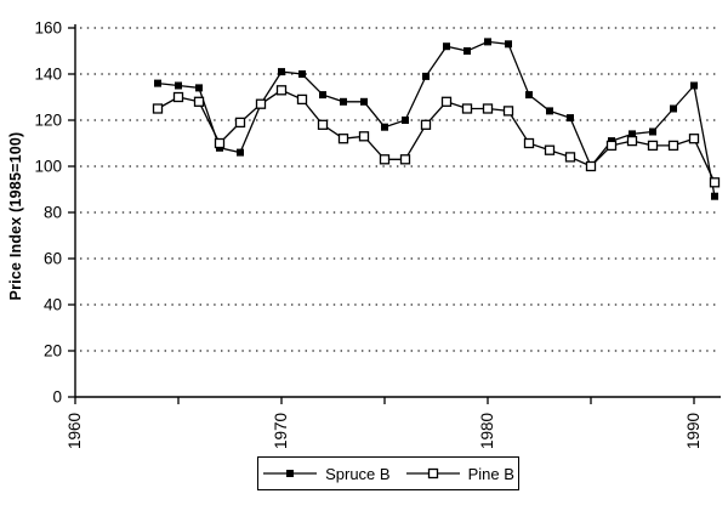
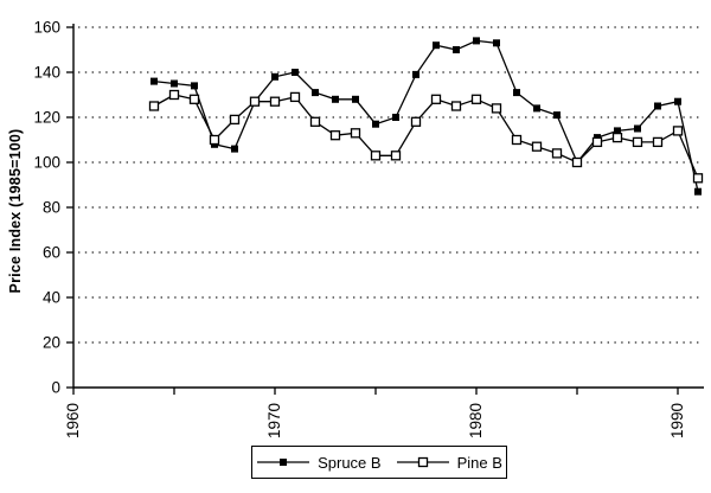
Spruce B/1970: 141 -> 138
Pine B/1970: 133 -> 127
Pine B/1980: 125 -> 128
Spruce B/1990: 135 -> 127
Pine B/1990: 112 -> 114
